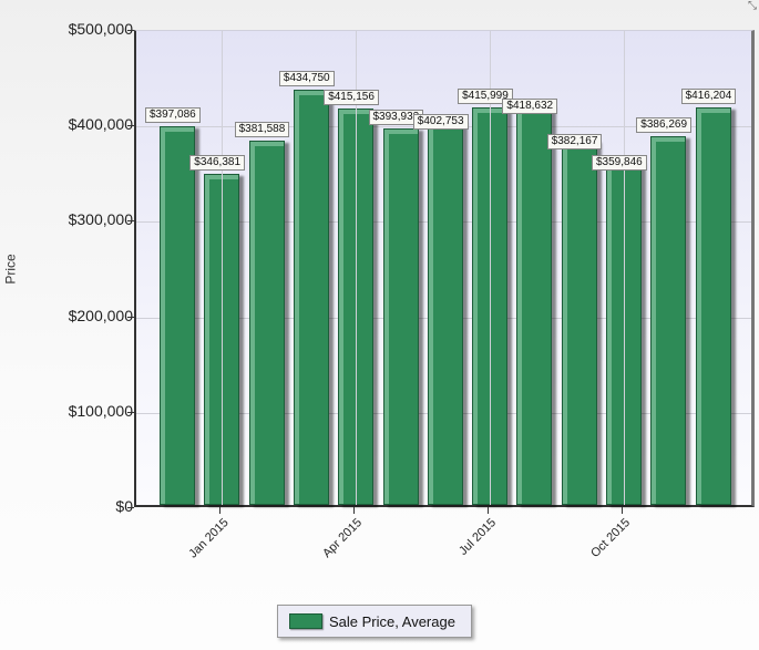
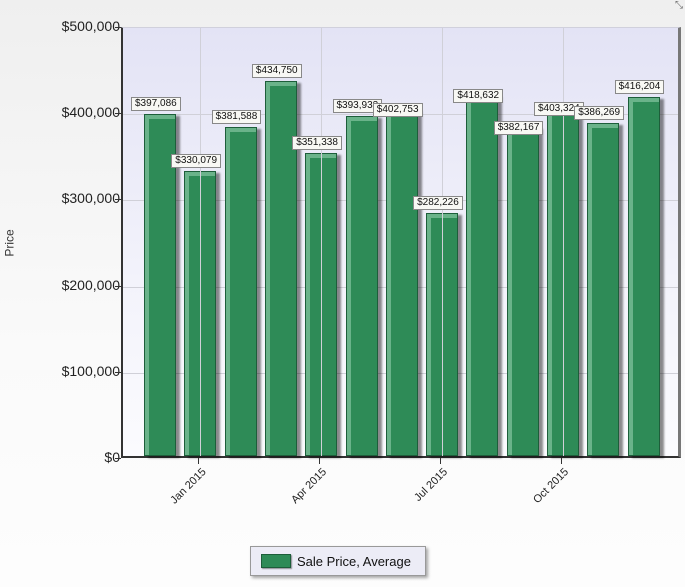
Jan 2015: $346,381 -> $330,079
Apr 2015: $415,156 -> $351,338
Jul 2015: $415,999 -> $282,226
Oct 2015: $359,846 -> $403,324
